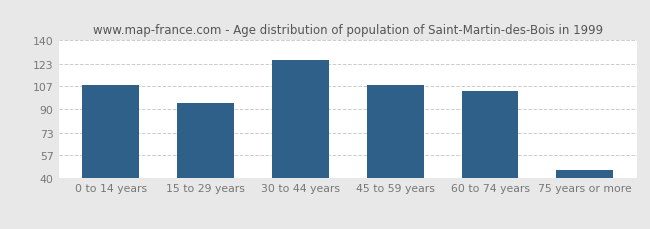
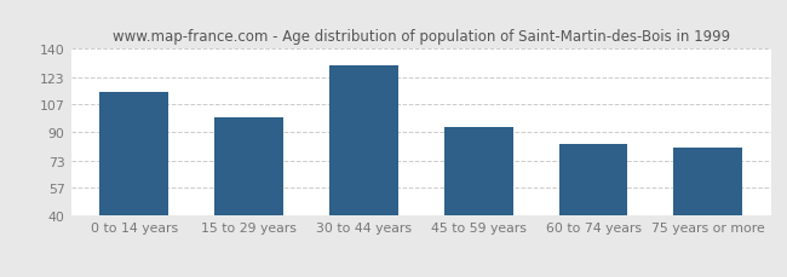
0 to 14 years: 108 -> 114
15 to 29 years: 95 -> 99
30 to 44 years: 126 -> 130
45 to 59 years: 108 -> 93
60 to 74 years: 103 -> 83
75 years or more: 46 -> 81
